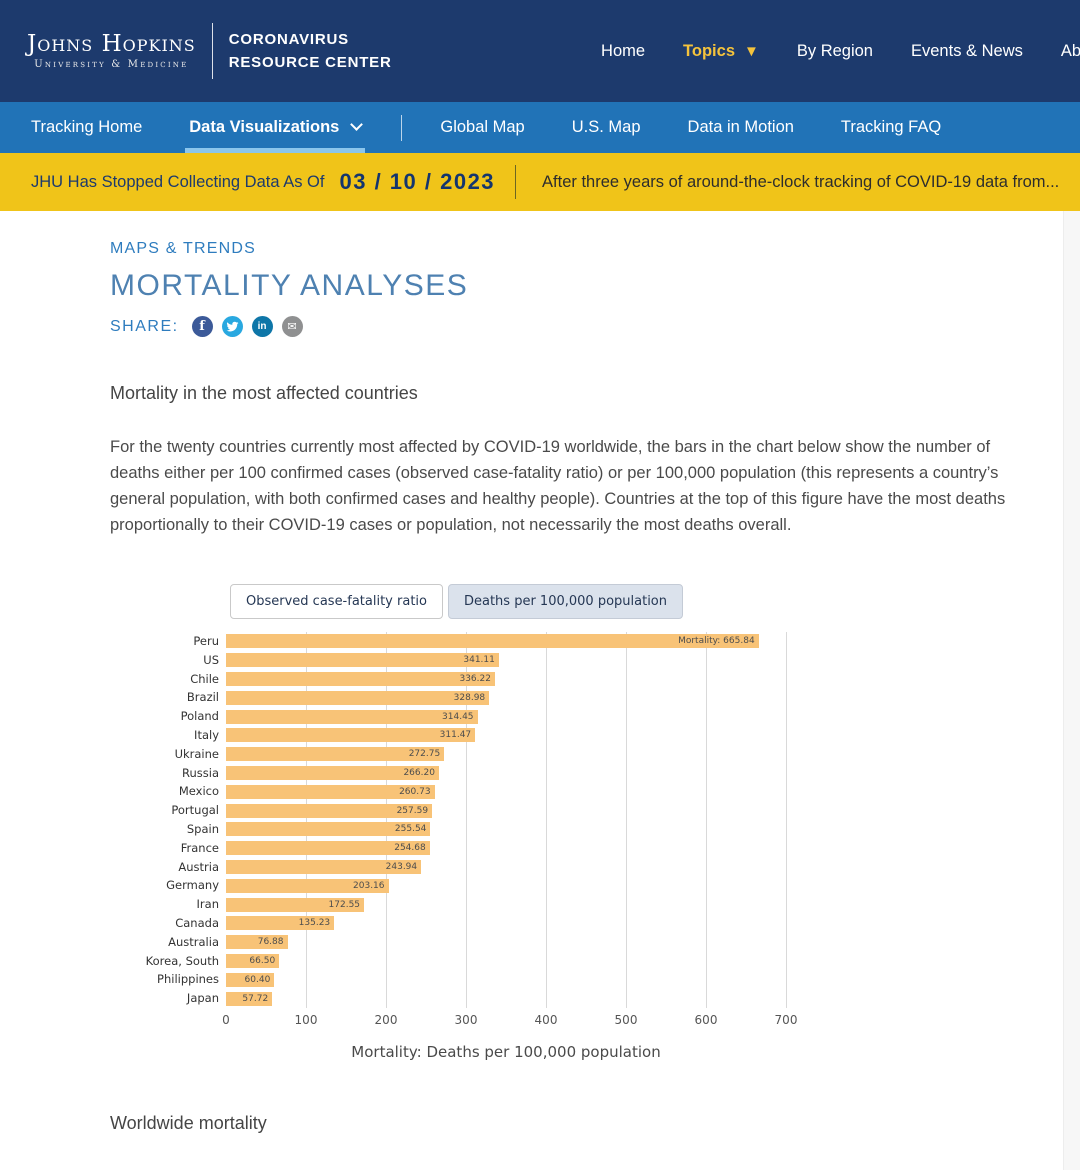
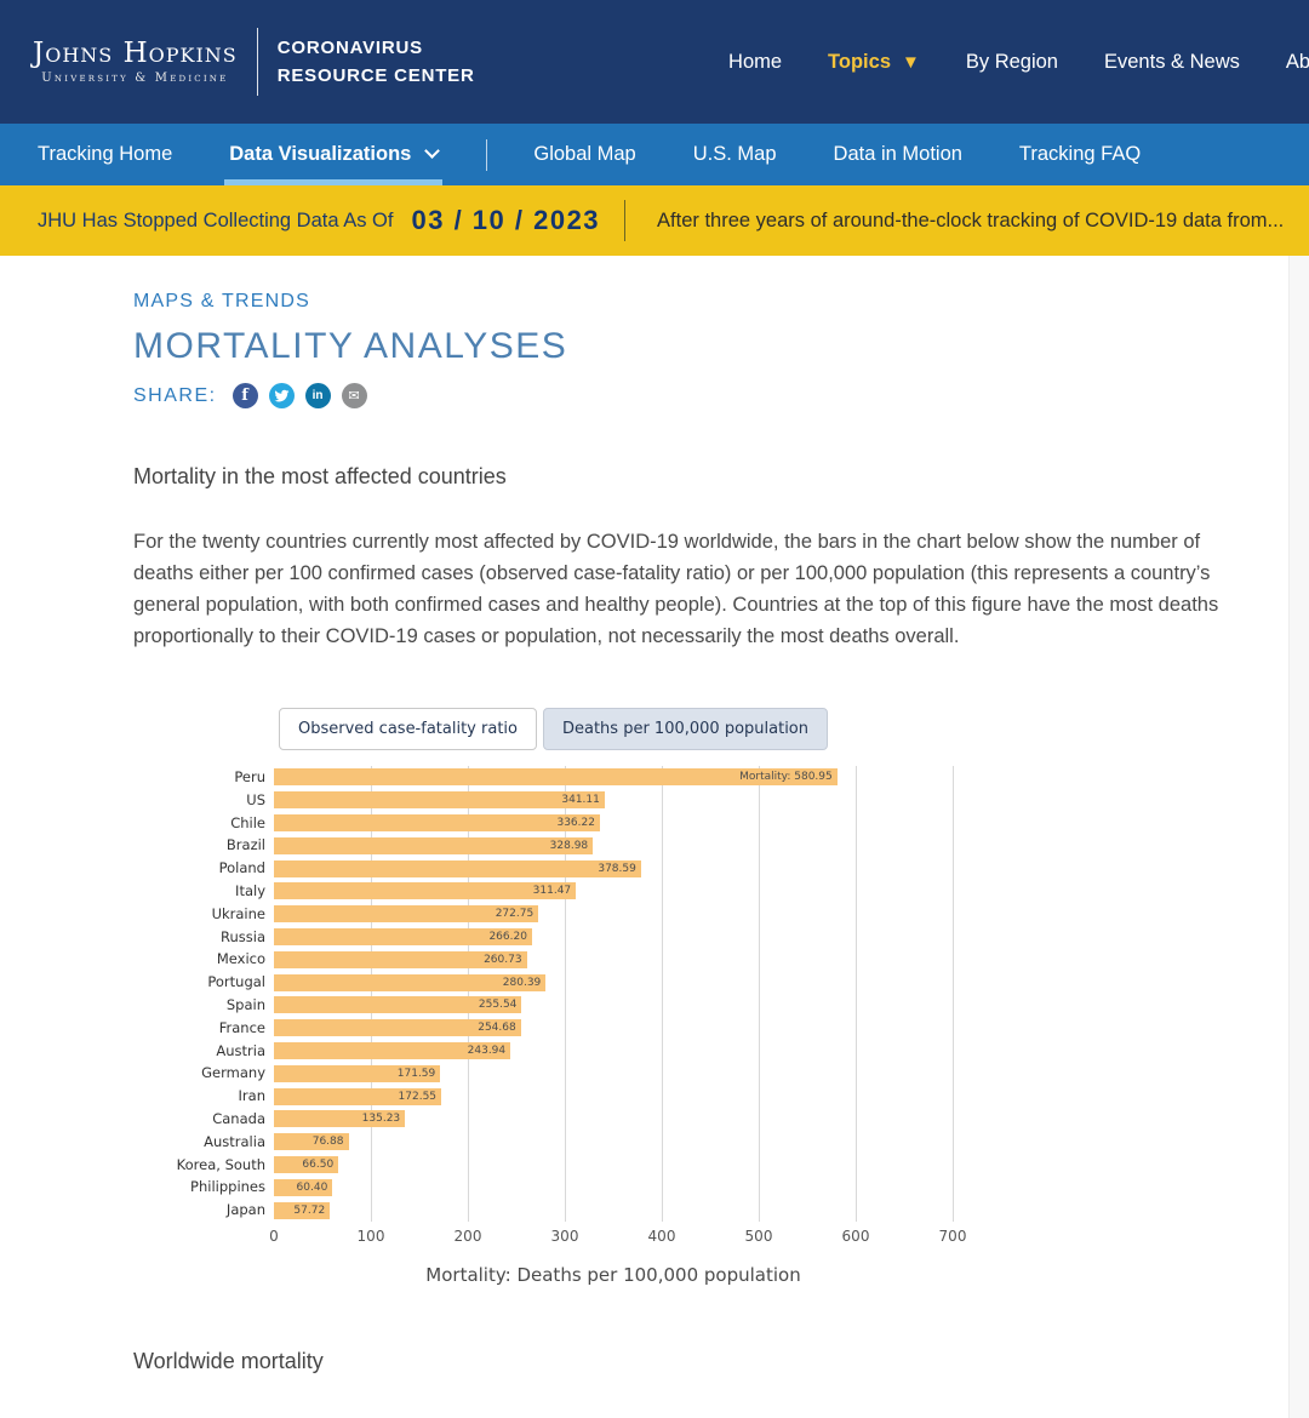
Peru: 665.84 -> 580.95
Poland: 314.45 -> 378.59
Portugal: 257.59 -> 280.39
Germany: 203.16 -> 171.59
